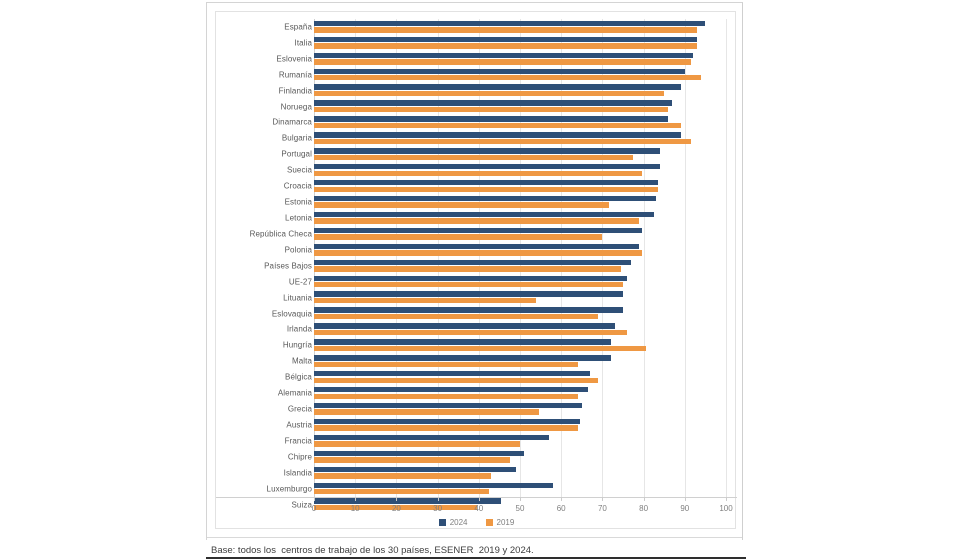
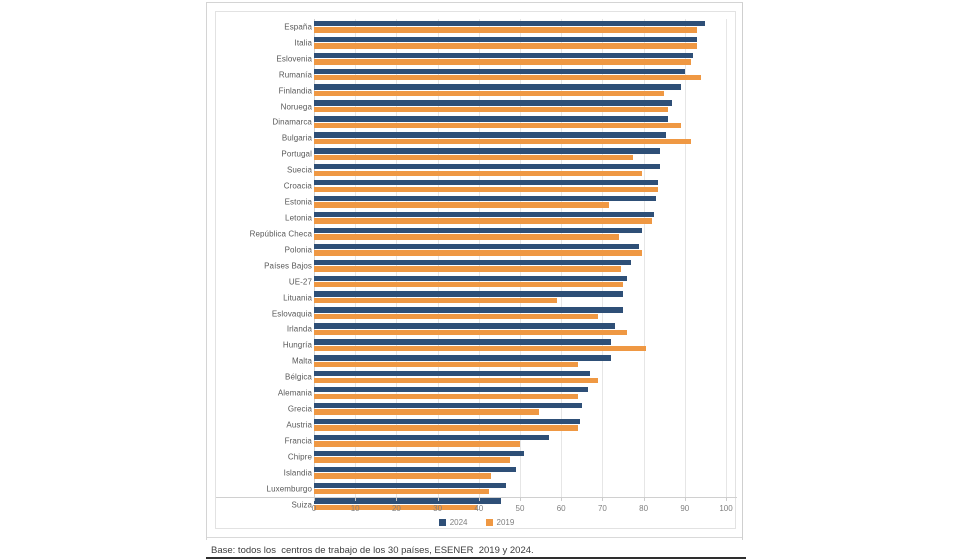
2024/Bulgaria: 89 -> 86
2019/Letonia: 79 -> 82
2019/República Checa: 70 -> 74
2019/Lituania: 54 -> 59
2024/Luxemburgo: 58 -> 46
